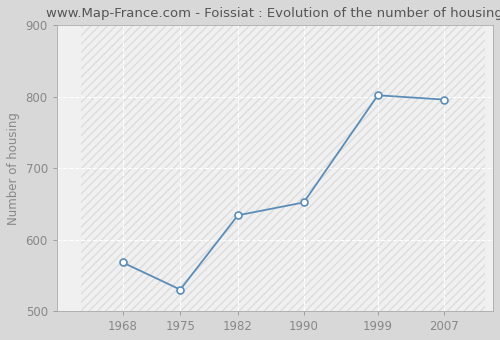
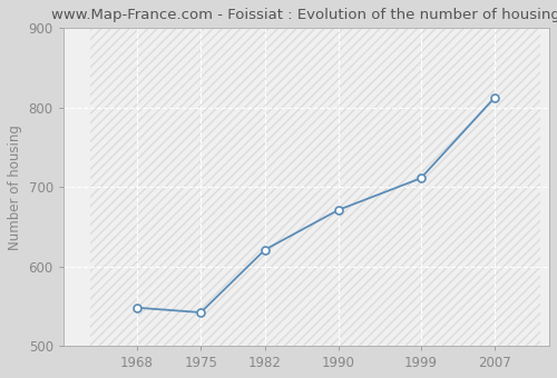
1968: 568 -> 548
1975: 530 -> 542
1982: 634 -> 621
1990: 652 -> 671
1999: 802 -> 711
2007: 796 -> 812
